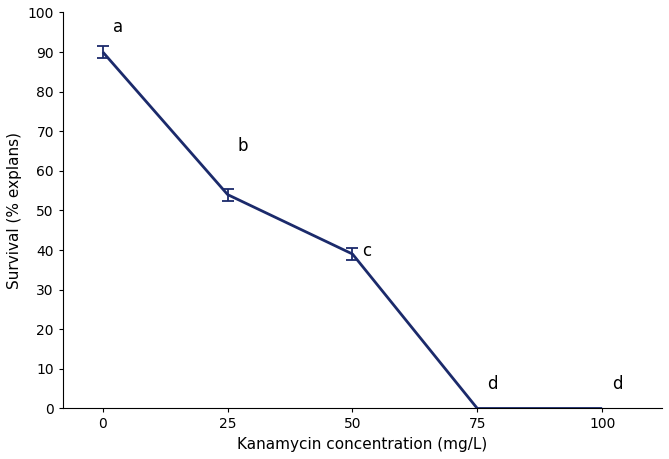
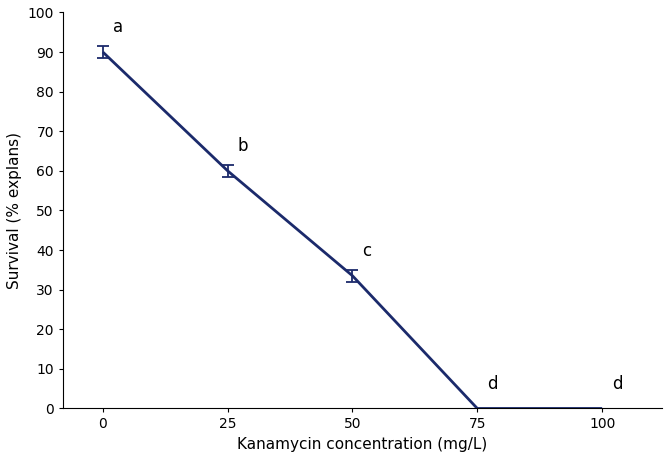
25: 54.0 -> 60.0
50: 39.0 -> 33.5
